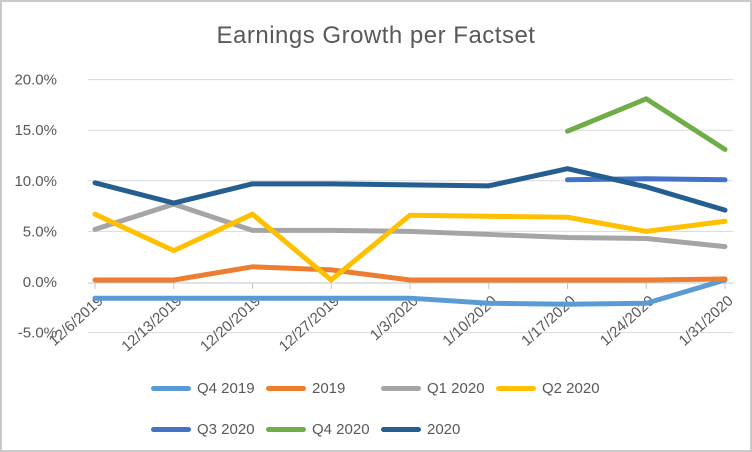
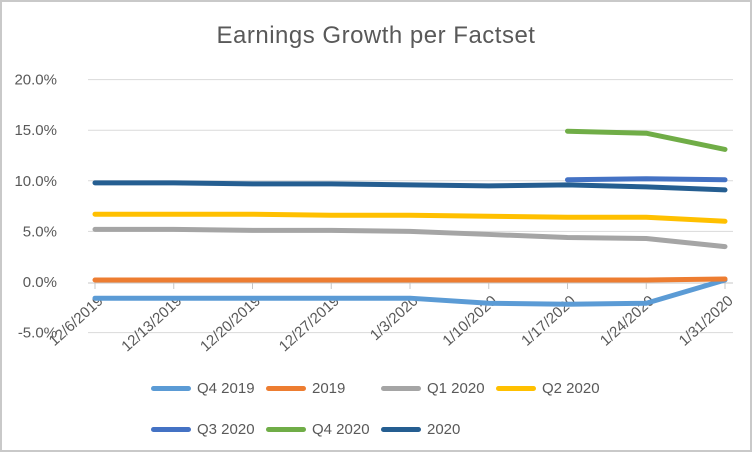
Q1 2020/12/13/2019: 7.7% -> 5.2%
Q2 2020/12/13/2019: 3.1% -> 6.7%
2020/12/13/2019: 7.8% -> 9.8%
2019/12/20/2019: 1.5% -> 0.2%
2019/12/27/2019: 1.2% -> 0.2%
Q2 2020/12/27/2019: 0.2% -> 6.6%
2020/1/17/2020: 11.2% -> 9.6%
Q2 2020/1/24/2020: 5.0% -> 6.4%
Q4 2020/1/24/2020: 18.1% -> 14.7%
2020/1/31/2020: 7.1% -> 9.1%
